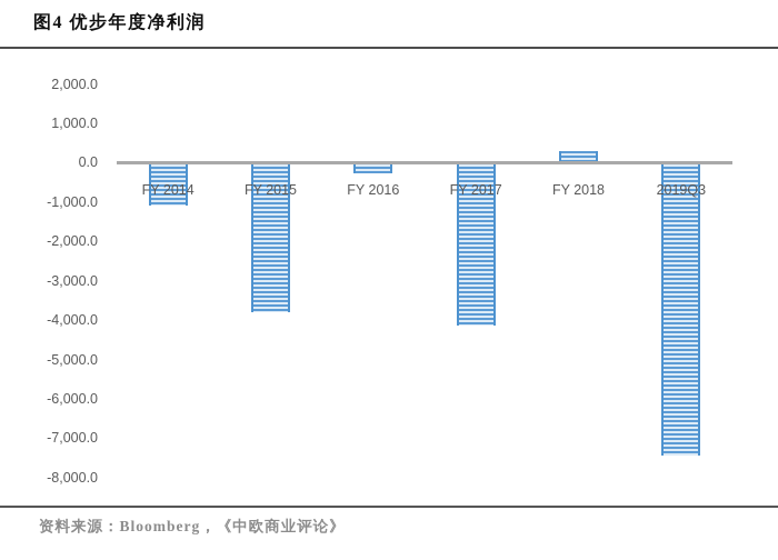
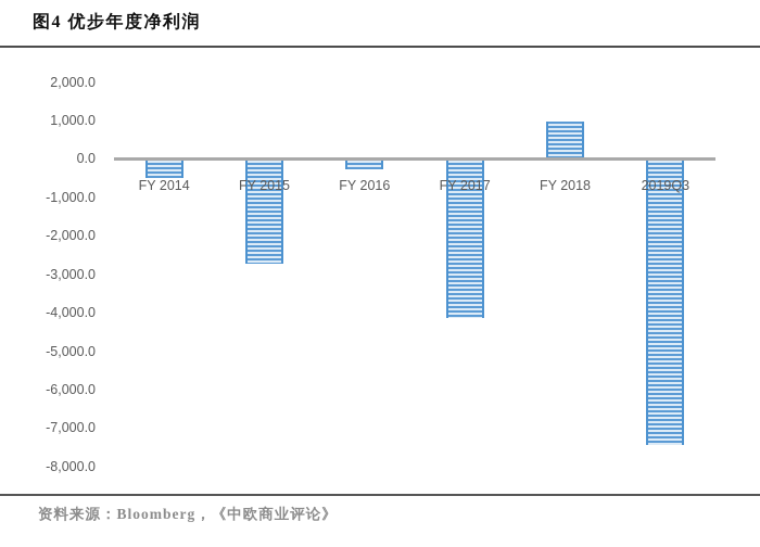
FY 2014: -1100 -> -500
FY 2015: -3800 -> -2700
FY 2018: 300 -> 1000
